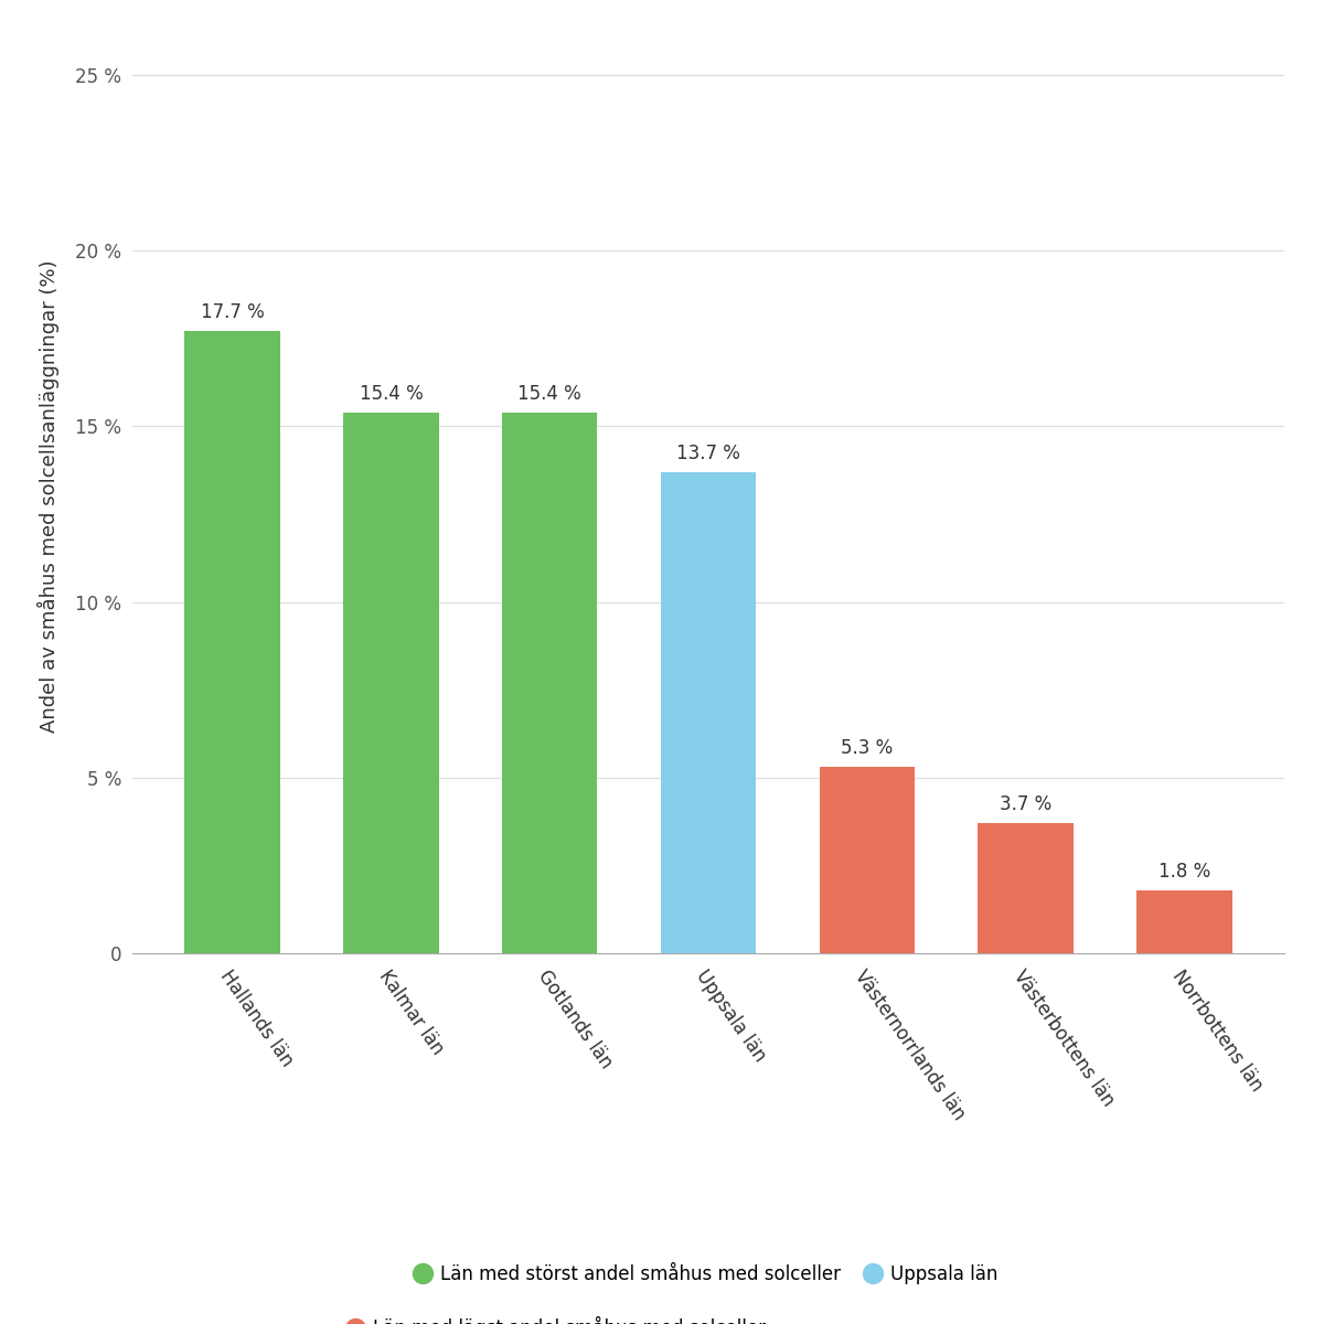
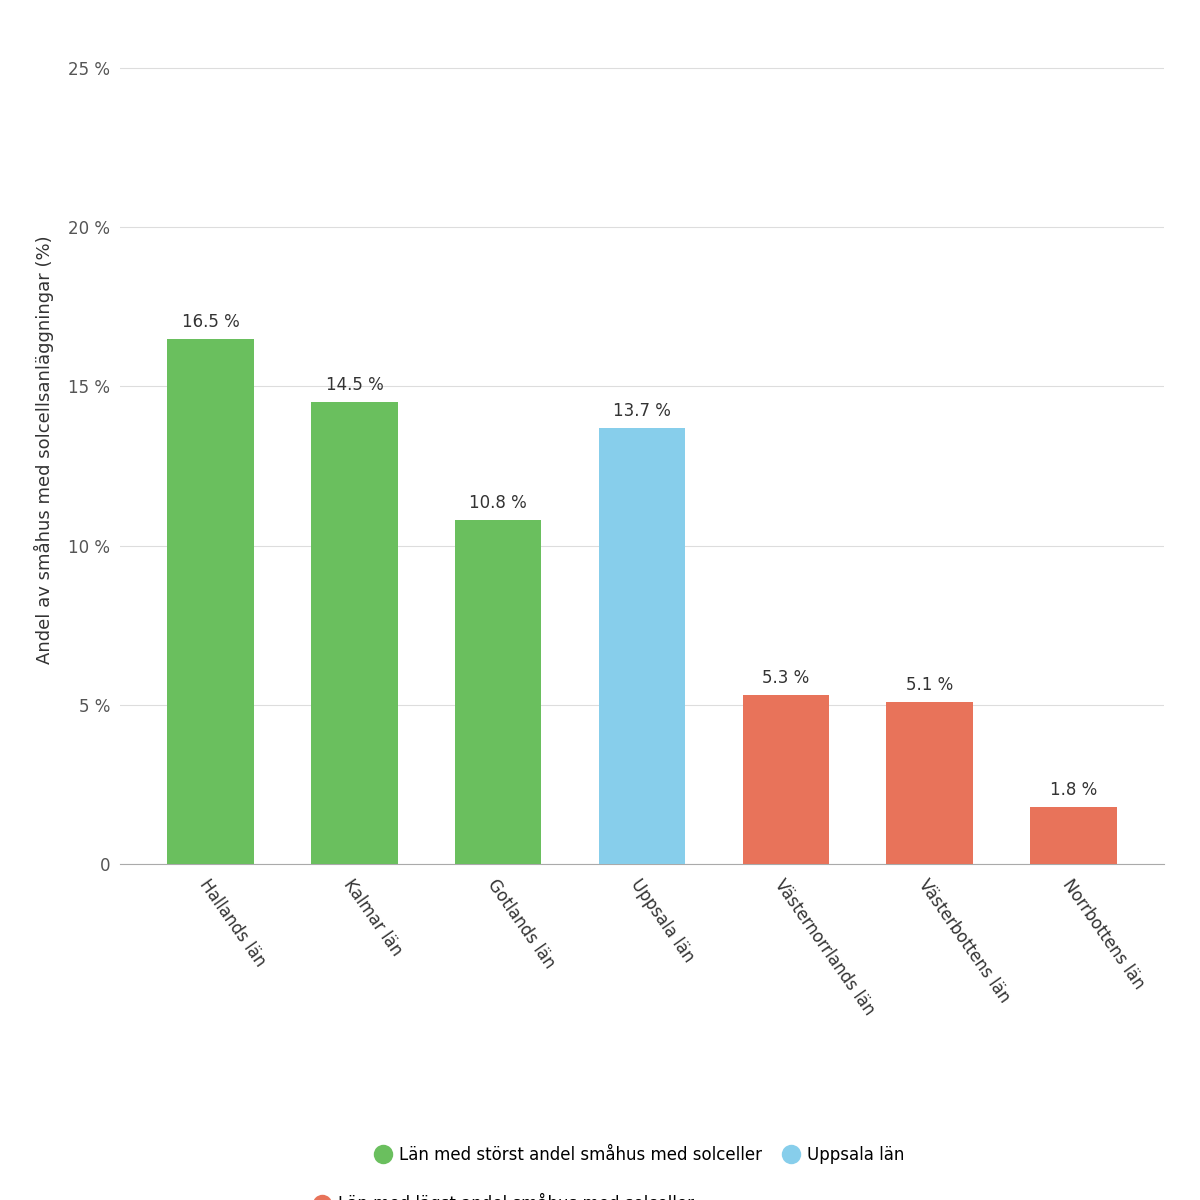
Hallands län: 17.7 -> 16.5
Kalmar län: 15.4 -> 14.5
Gotlands län: 15.4 -> 10.8
Västerbottens län: 3.7 -> 5.1
